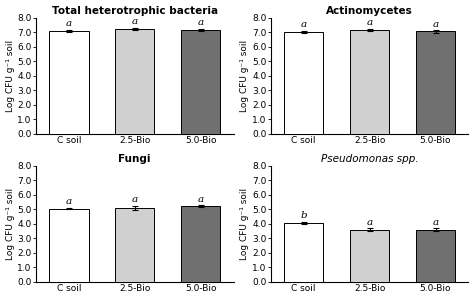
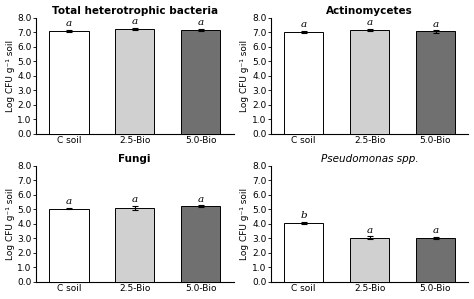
Pseudomonas spp./2.5-Bio: 3.6 -> 3.0
Pseudomonas spp./5.0-Bio: 3.6 -> 3.0
